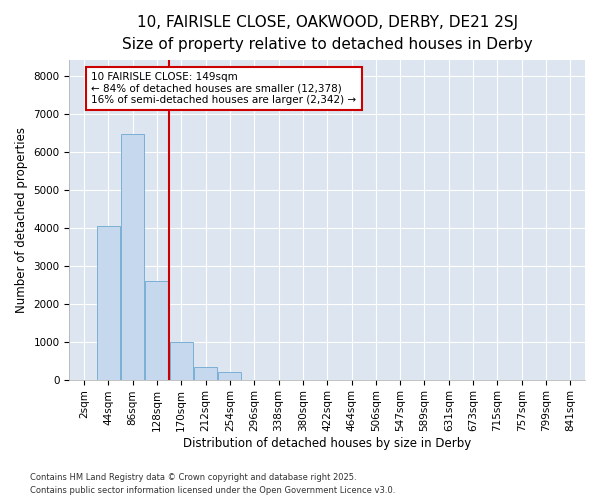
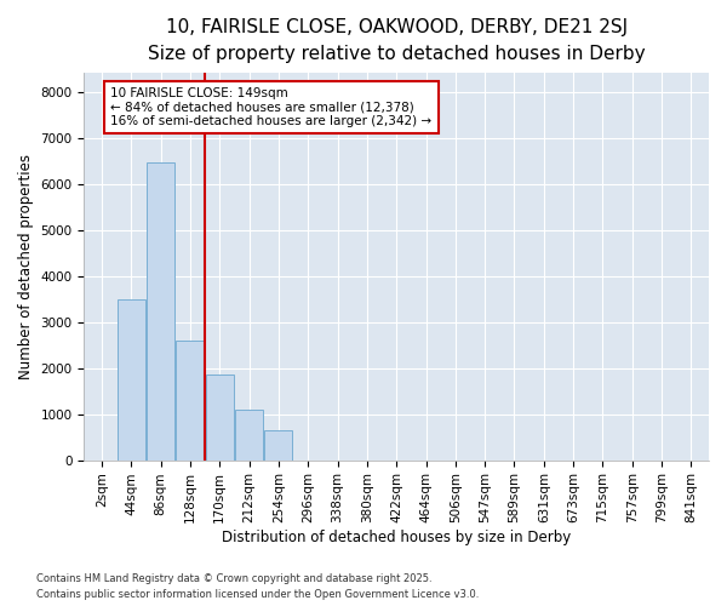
44sqm: 4050 -> 3500
170sqm: 1000 -> 1850
212sqm: 320 -> 1100
254sqm: 200 -> 650
